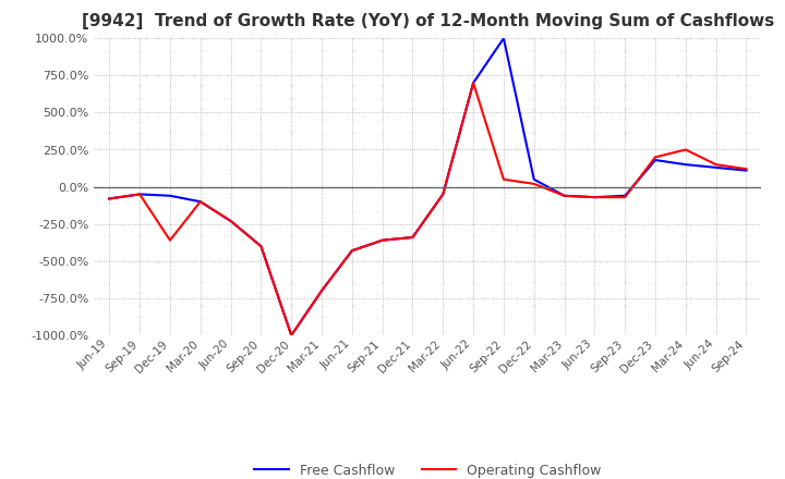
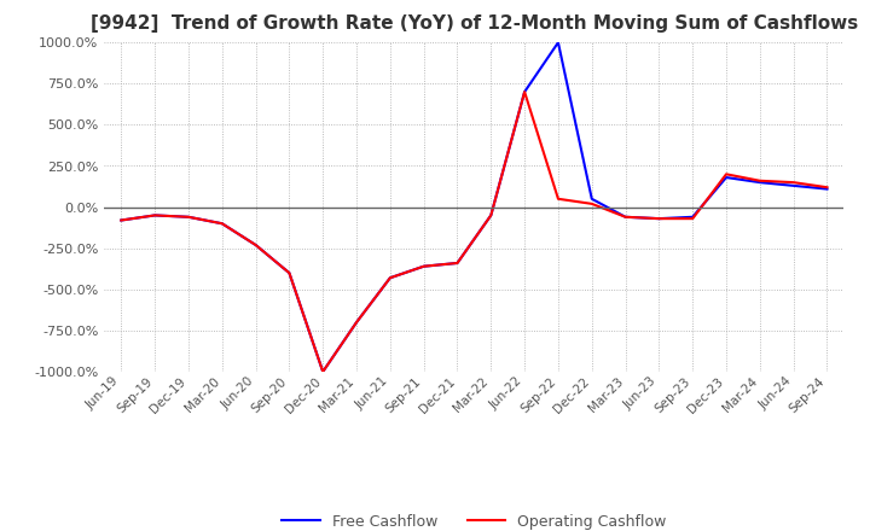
Operating Cashflow/Dec-19: -360% -> -60%
Operating Cashflow/Mar-24: 250% -> 160%
